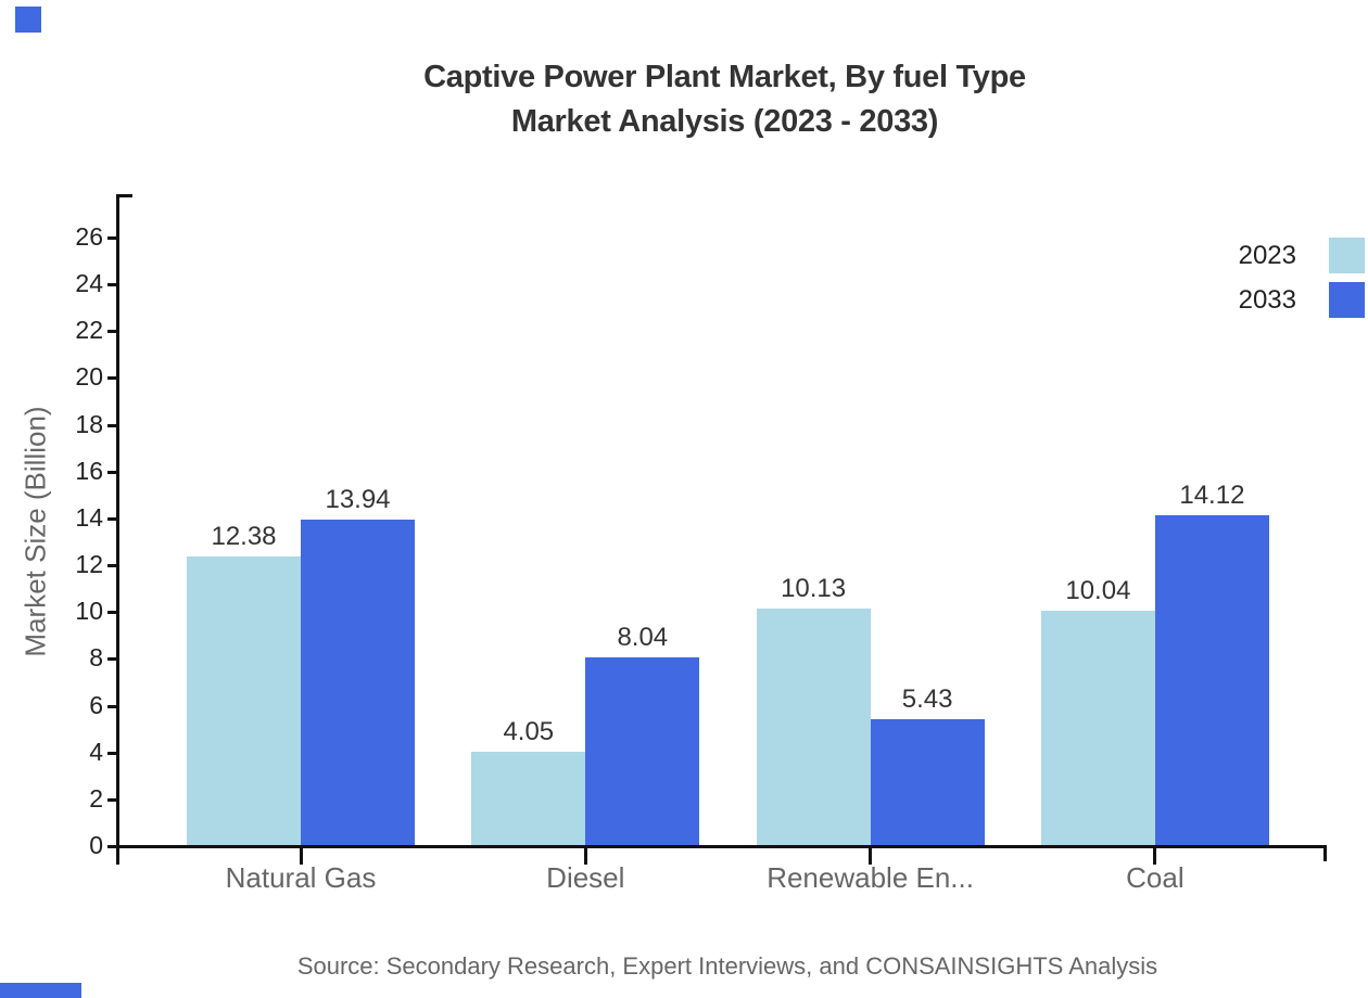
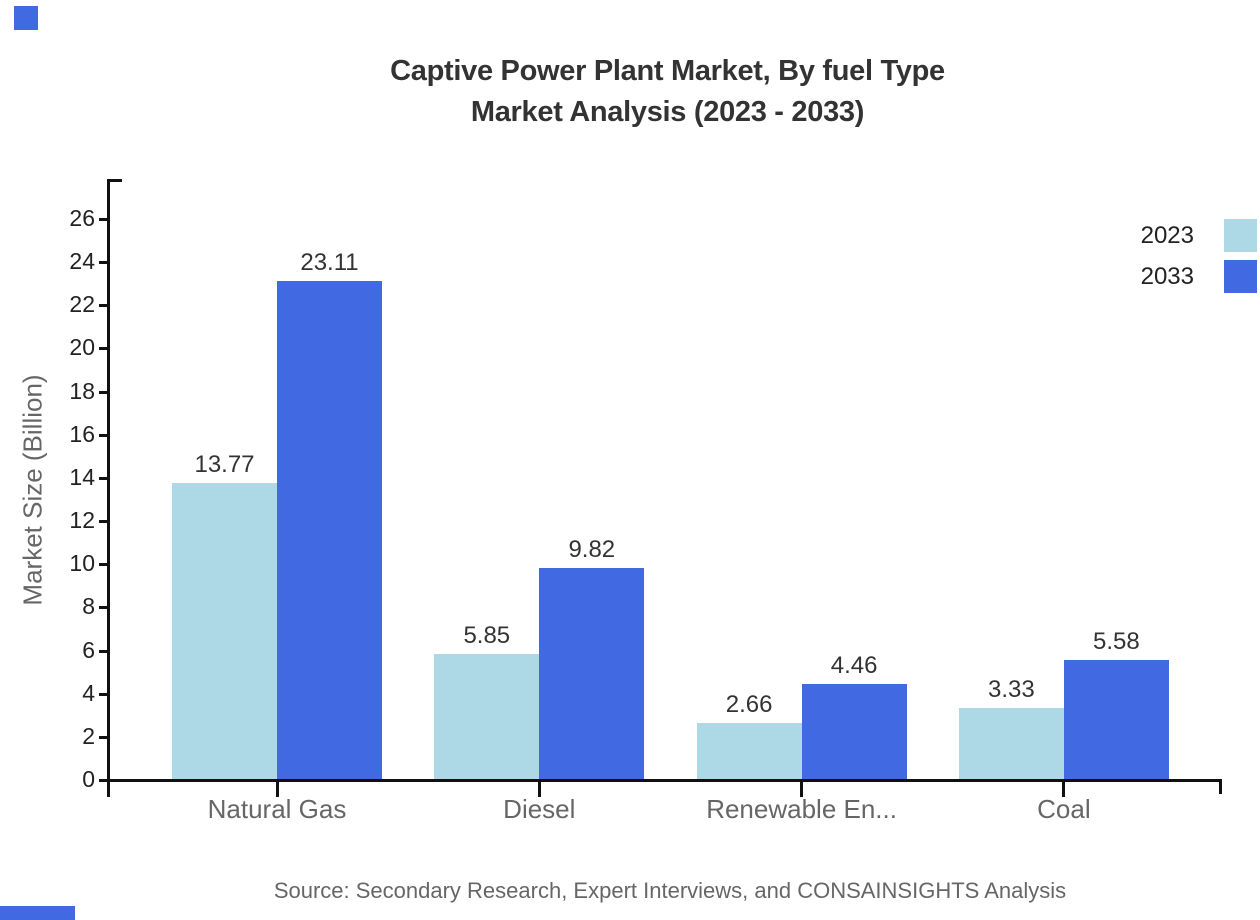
2023/Natural Gas: 12.38 -> 13.77
2033/Natural Gas: 13.94 -> 23.11
2023/Diesel: 4.05 -> 5.85
2033/Diesel: 8.04 -> 9.82
2023/Renewable En...: 10.13 -> 2.66
2033/Renewable En...: 5.43 -> 4.46
2023/Coal: 10.04 -> 3.33
2033/Coal: 14.12 -> 5.58
